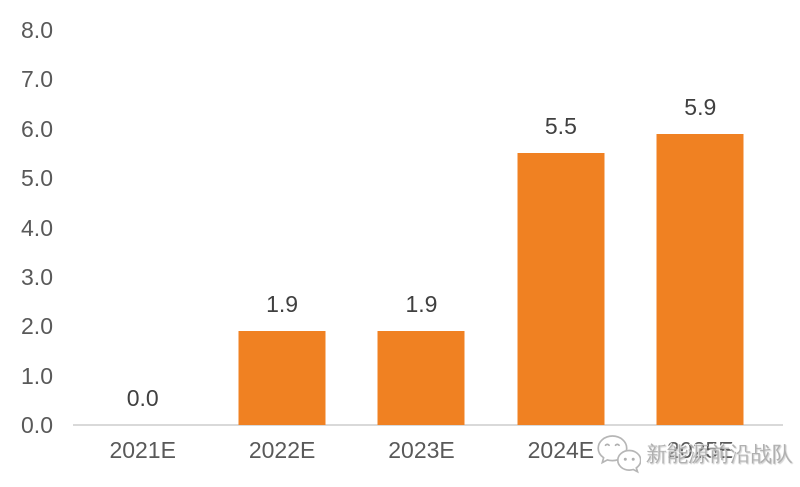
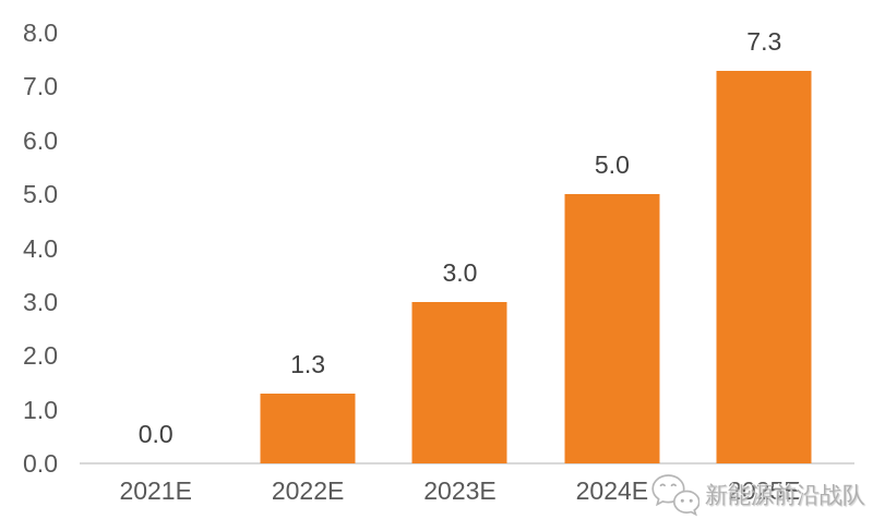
2022E: 1.9 -> 1.3
2023E: 1.9 -> 3.0
2024E: 5.5 -> 5.0
2025E: 5.9 -> 7.3
